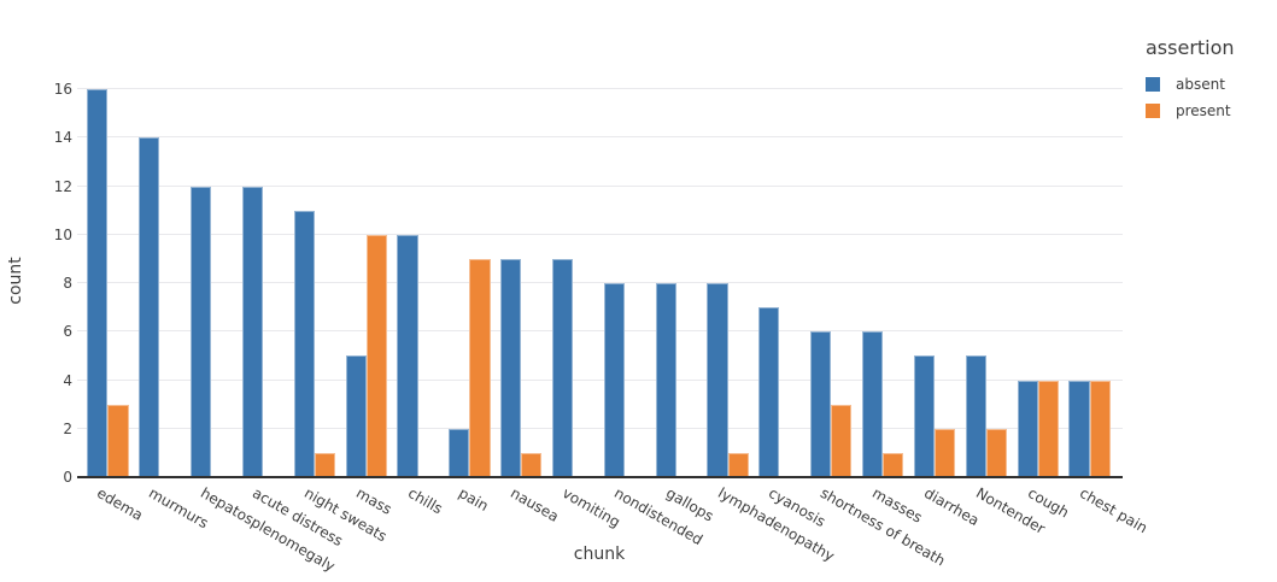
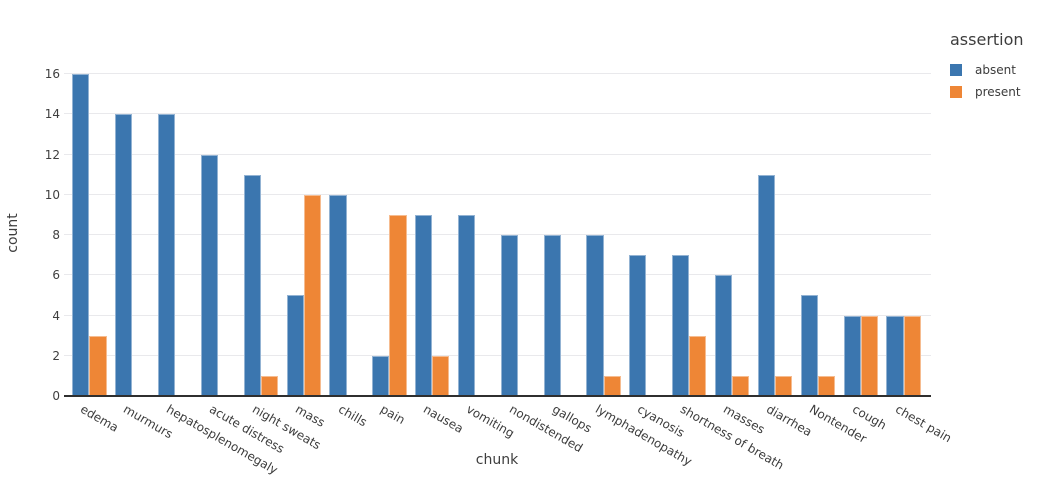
absent/hepatosplenomegaly: 12 -> 14
present/nausea: 1 -> 2
absent/shortness of breath: 6 -> 7
absent/diarrhea: 5 -> 11
present/diarrhea: 2 -> 1
present/Nontender: 2 -> 1
